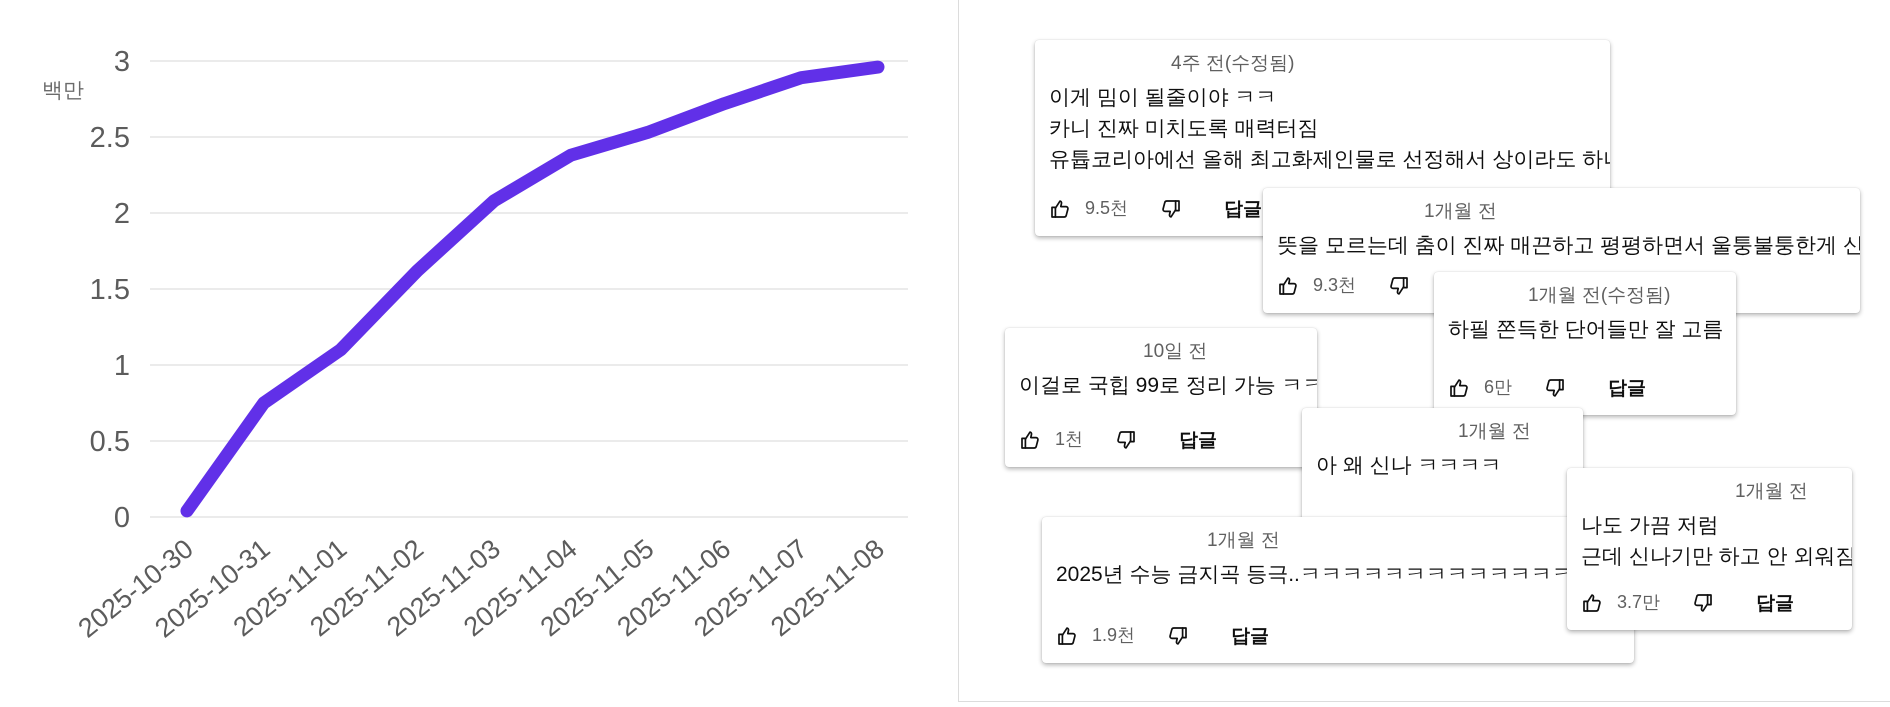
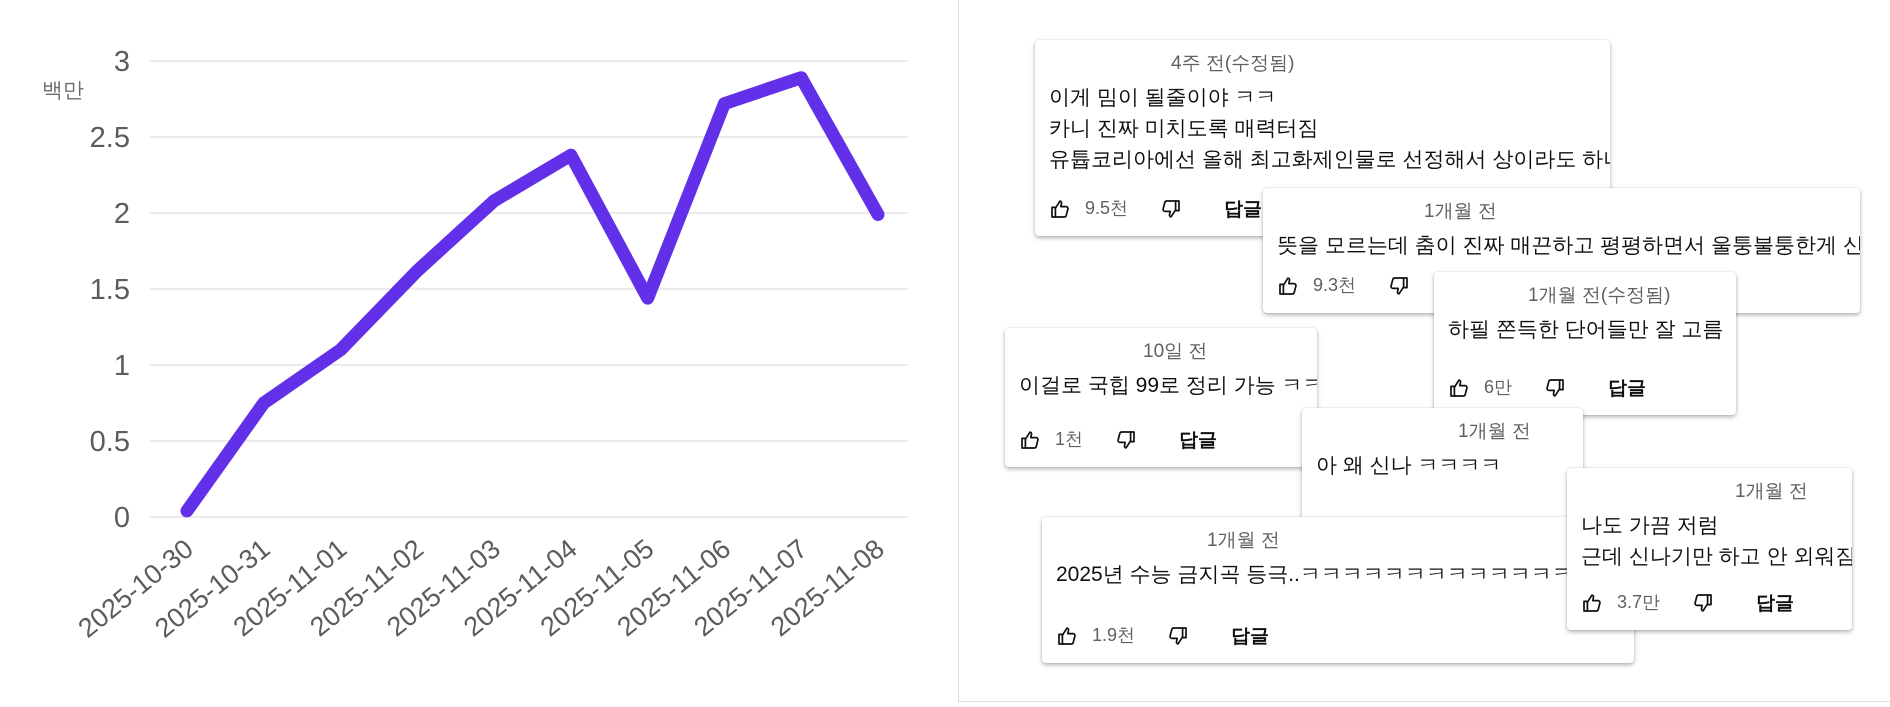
2025-11-05: 2.53 -> 1.44
2025-11-08: 2.96 -> 1.99
